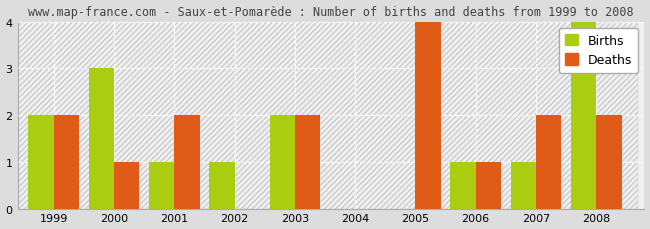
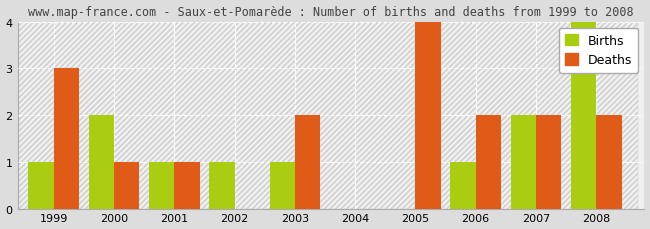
Births/1999: 2 -> 1
Deaths/1999: 2 -> 3
Births/2000: 3 -> 2
Deaths/2001: 2 -> 1
Births/2003: 2 -> 1
Deaths/2006: 1 -> 2
Births/2007: 1 -> 2
